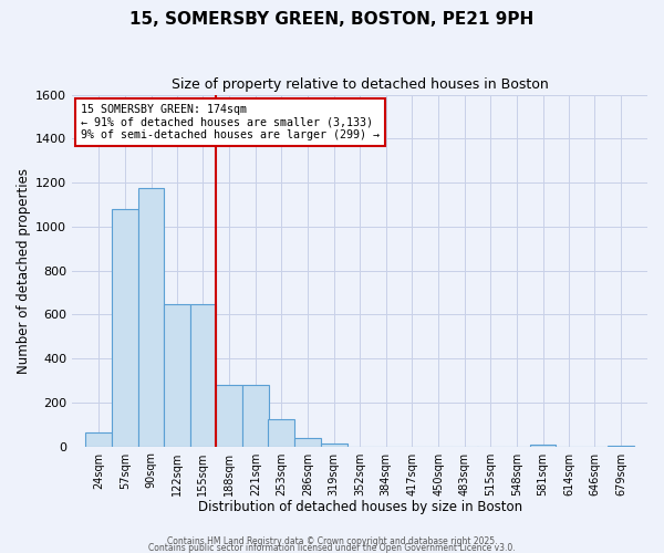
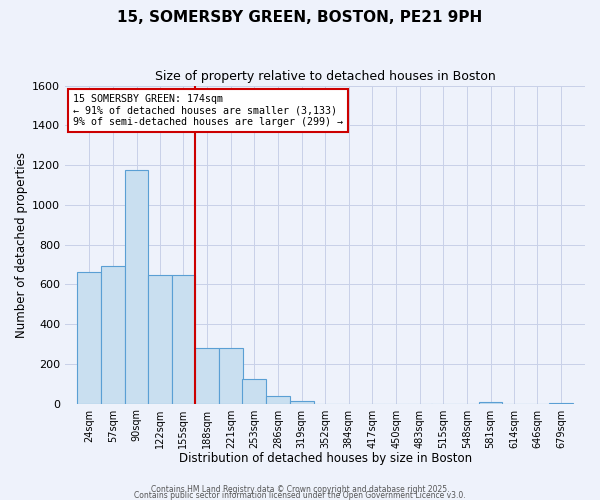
24sqm: 60 -> 660
57sqm: 1080 -> 690
